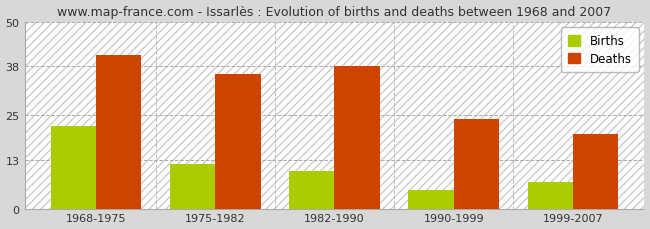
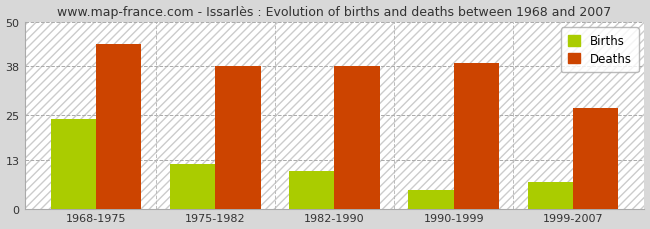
Births/1968-1975: 22 -> 24
Deaths/1968-1975: 41 -> 44
Deaths/1975-1982: 36 -> 38
Deaths/1990-1999: 24 -> 39
Deaths/1999-2007: 20 -> 27
